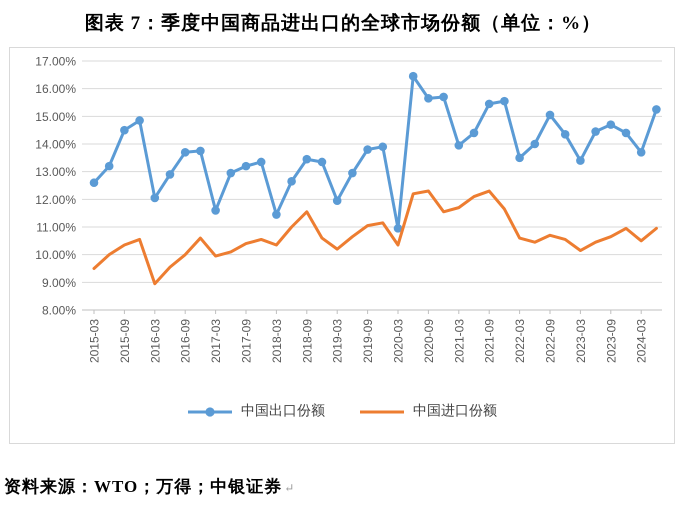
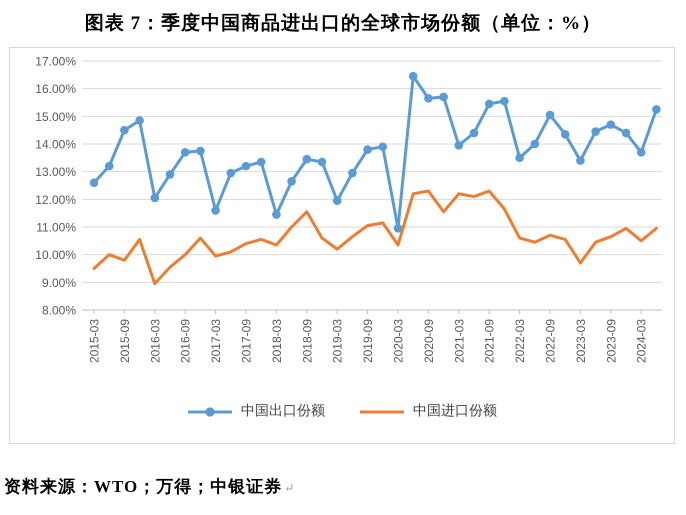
中国进口份额/2015-09: 10.3% -> 9.8%
中国进口份额/2021-03: 11.7% -> 12.2%
中国进口份额/2023-03: 10.2% -> 9.7%
